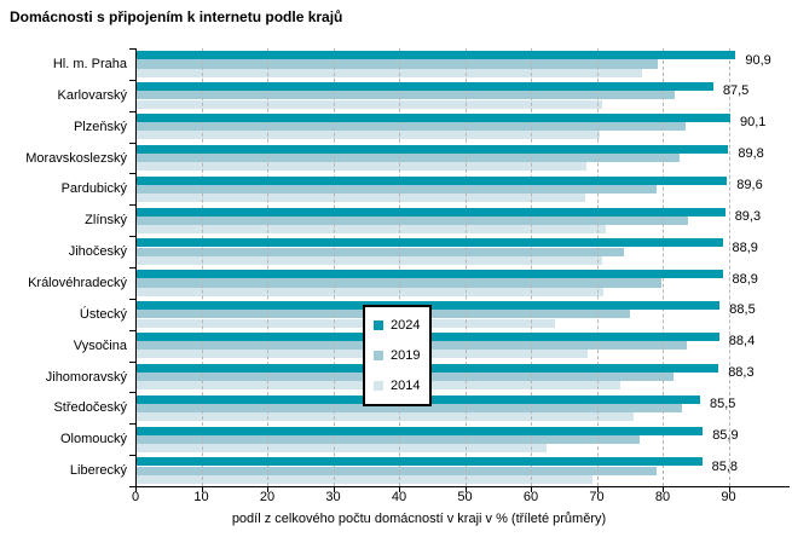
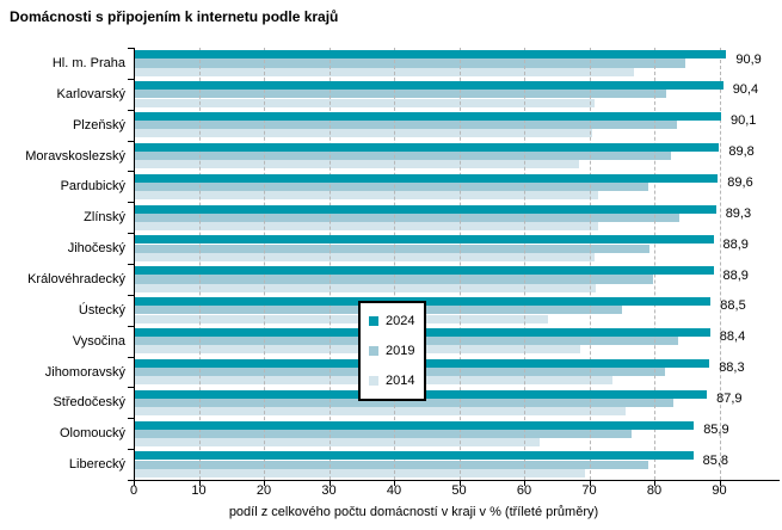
2019/Hl. m. Praha: 79 -> 85
2024/Karlovarský: 87,5 -> 90,4
2014/Pardubický: 68 -> 71
2019/Jihočeský: 74 -> 79
2024/Středočeský: 85,5 -> 87,9
